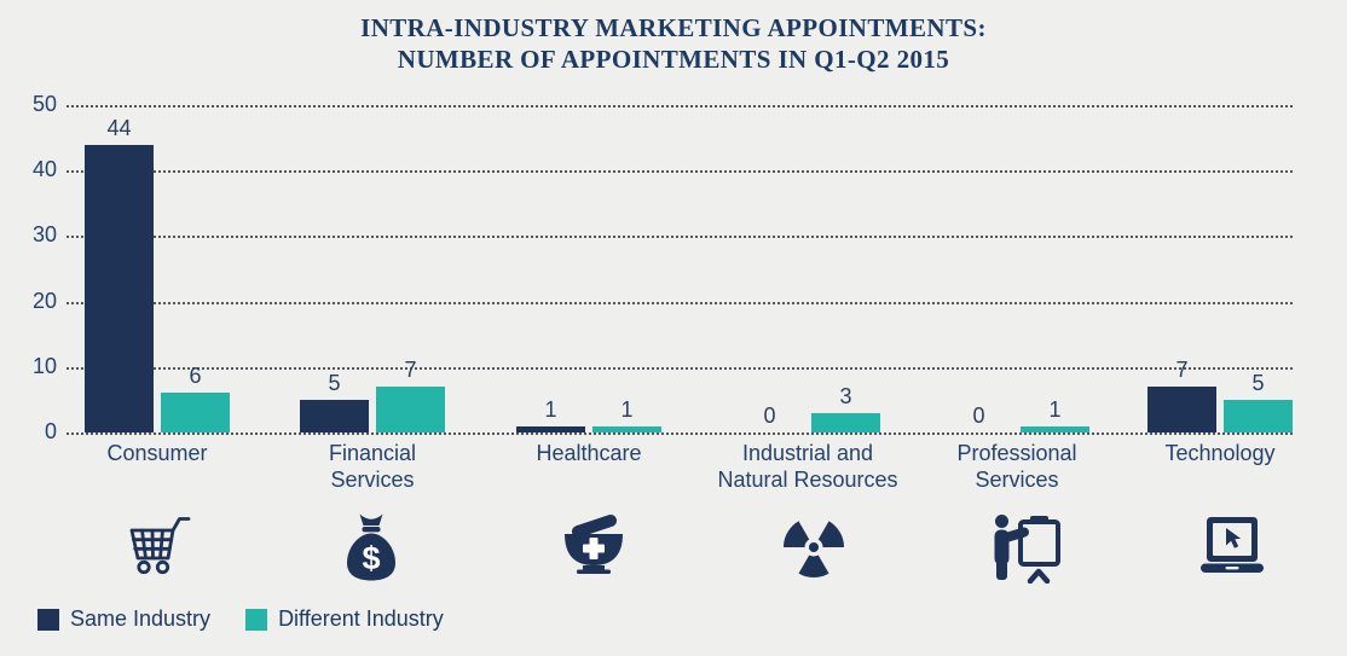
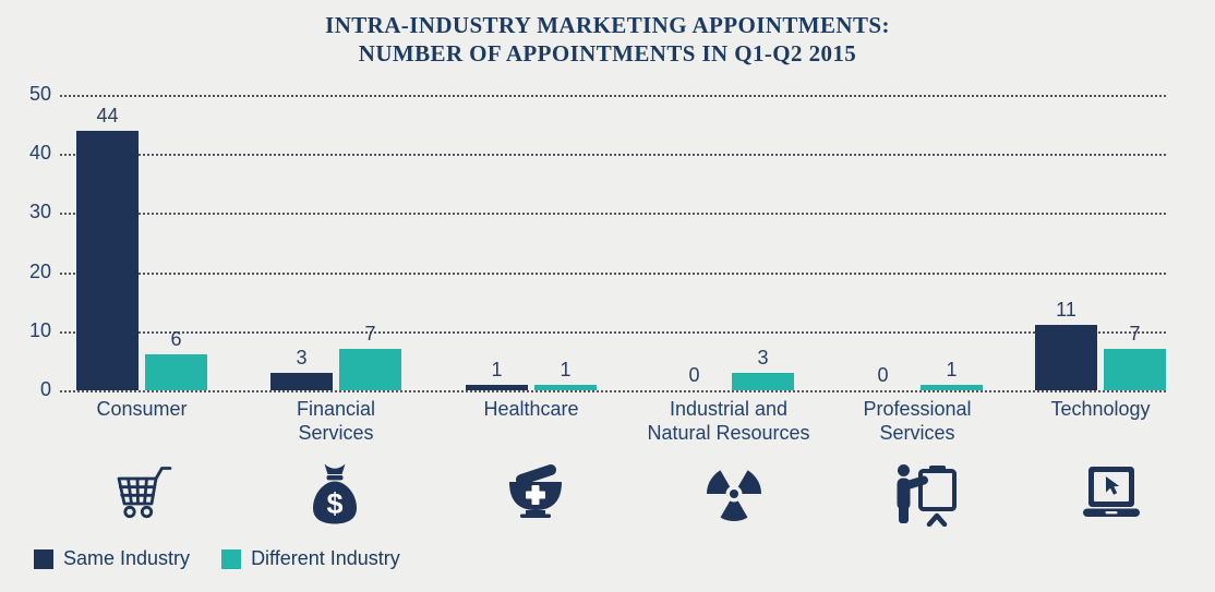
Same Industry/Financial Services: 5 -> 3
Same Industry/Technology: 7 -> 11
Different Industry/Technology: 5 -> 7
